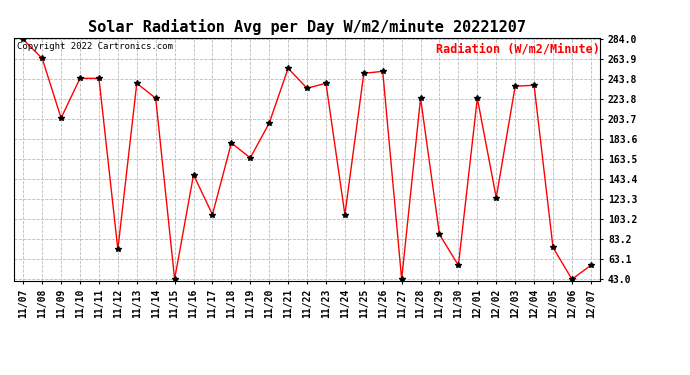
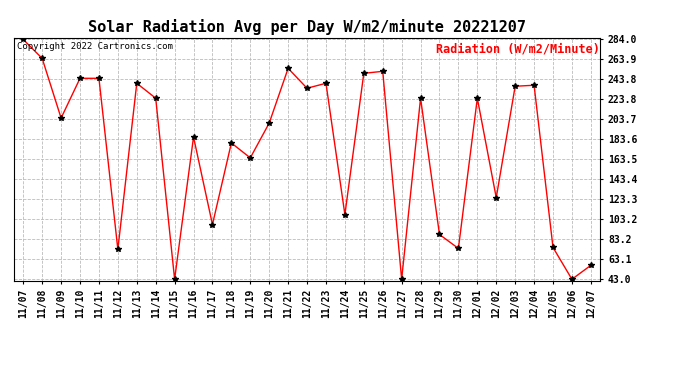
11/16: 148 -> 186
11/17: 108 -> 98
11/30: 57 -> 74
